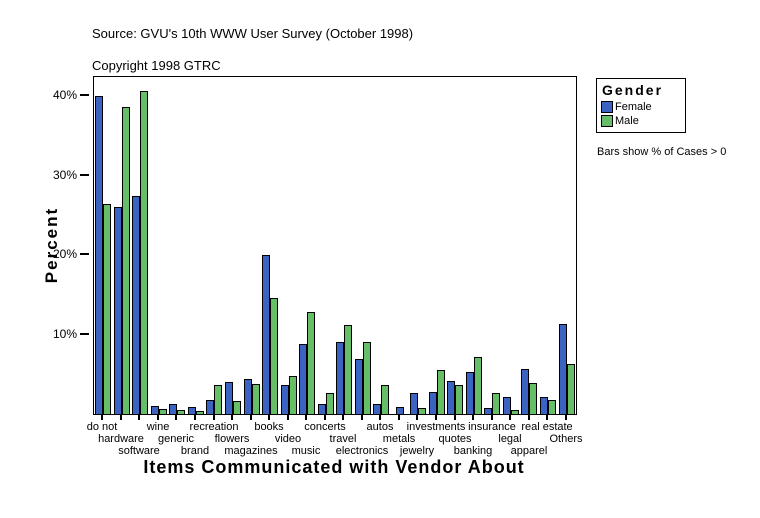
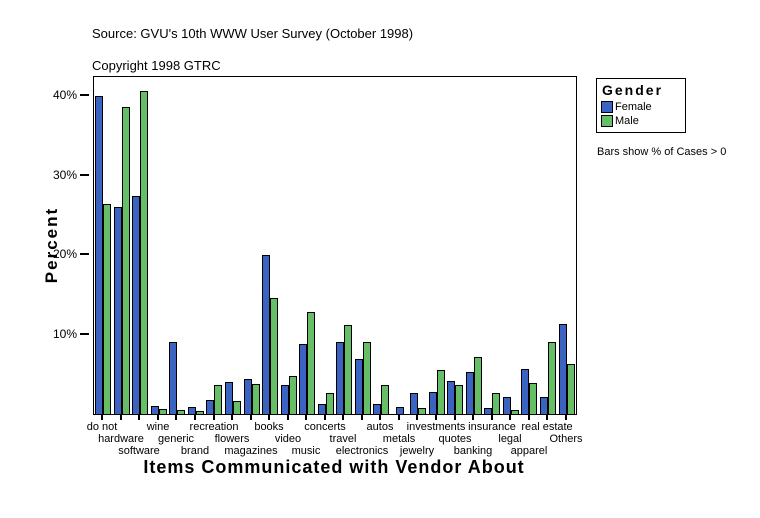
Female/generic: 1% -> 9%
Male/real estate: 2% -> 9%
